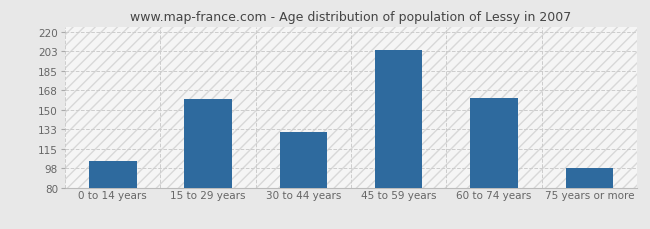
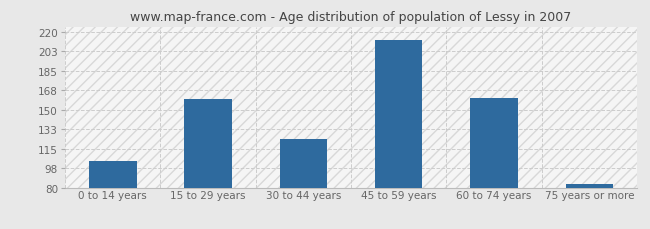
30 to 44 years: 130 -> 124
45 to 59 years: 204 -> 213
75 years or more: 98 -> 83
